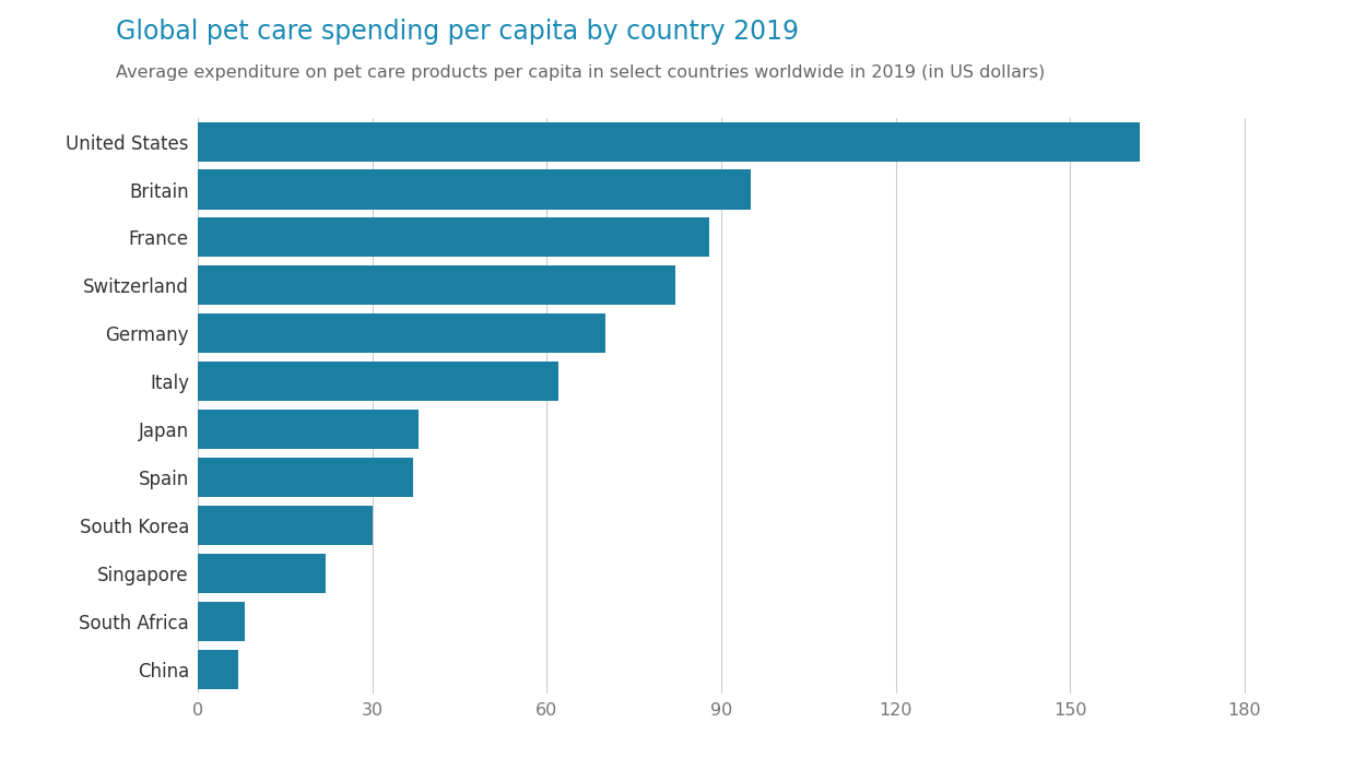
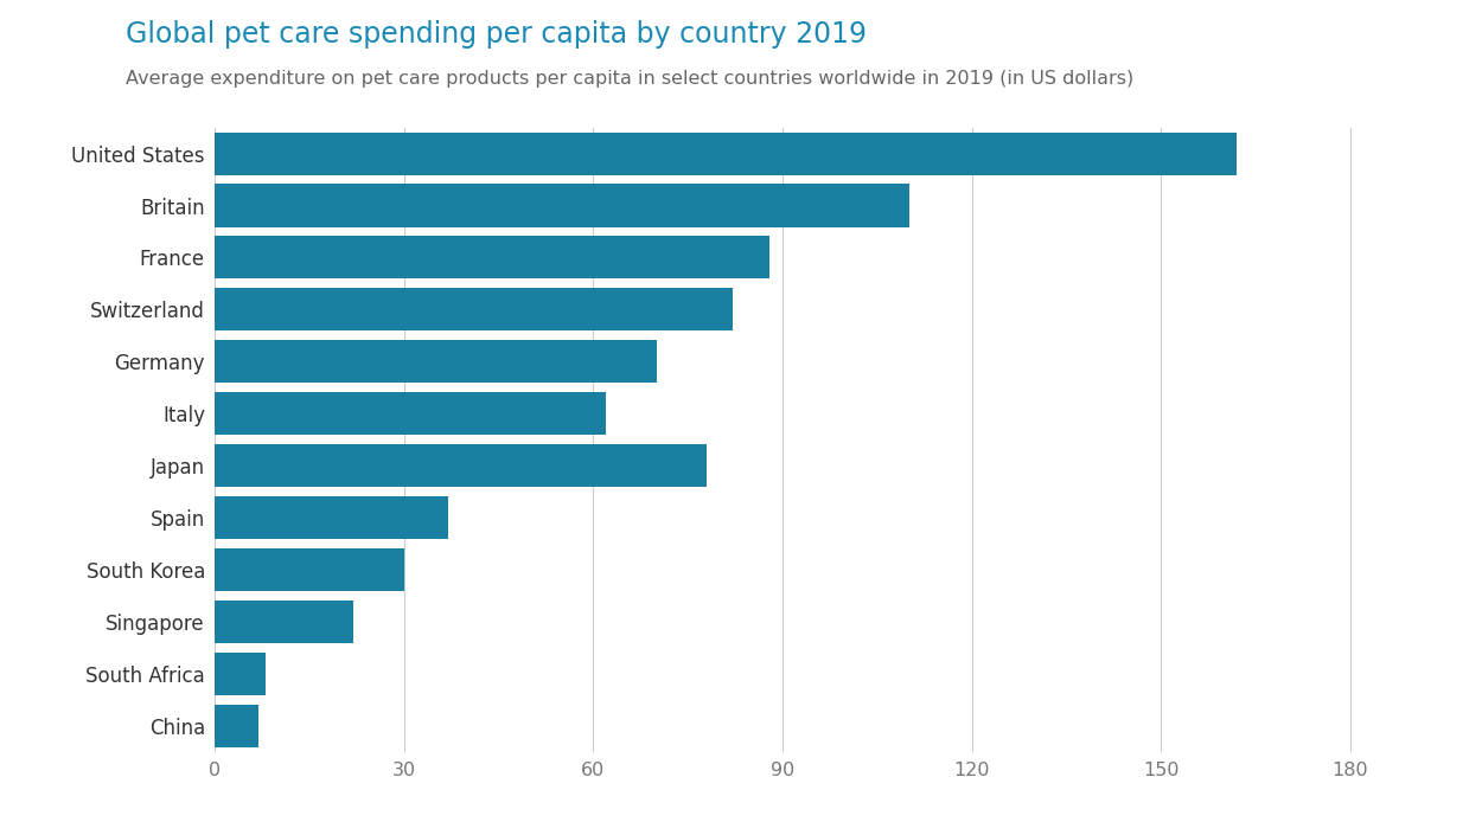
Britain: 95 -> 110
Japan: 38 -> 78
